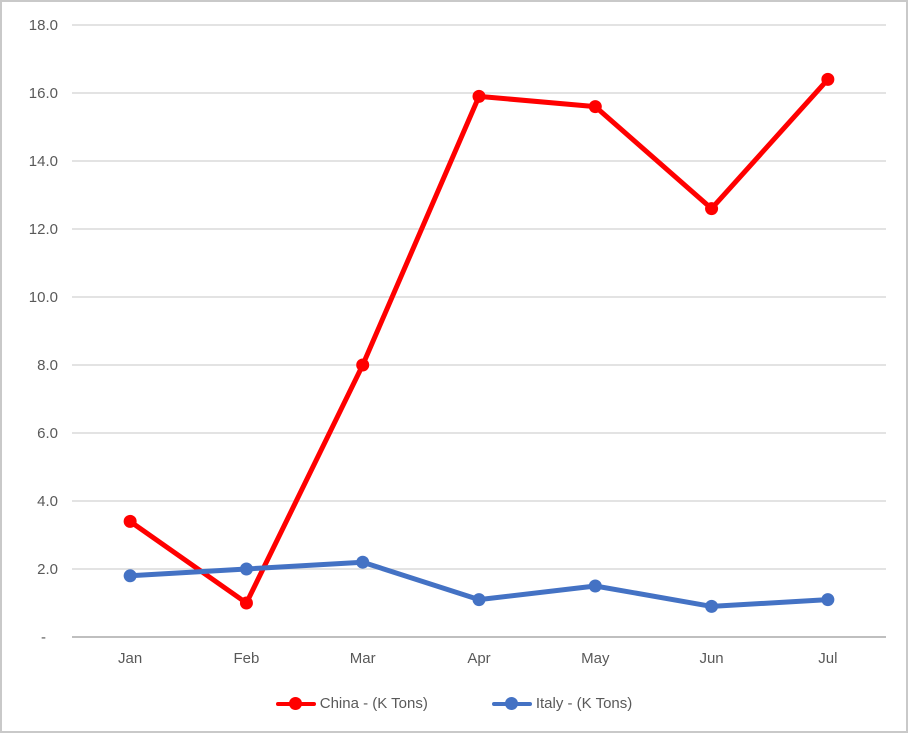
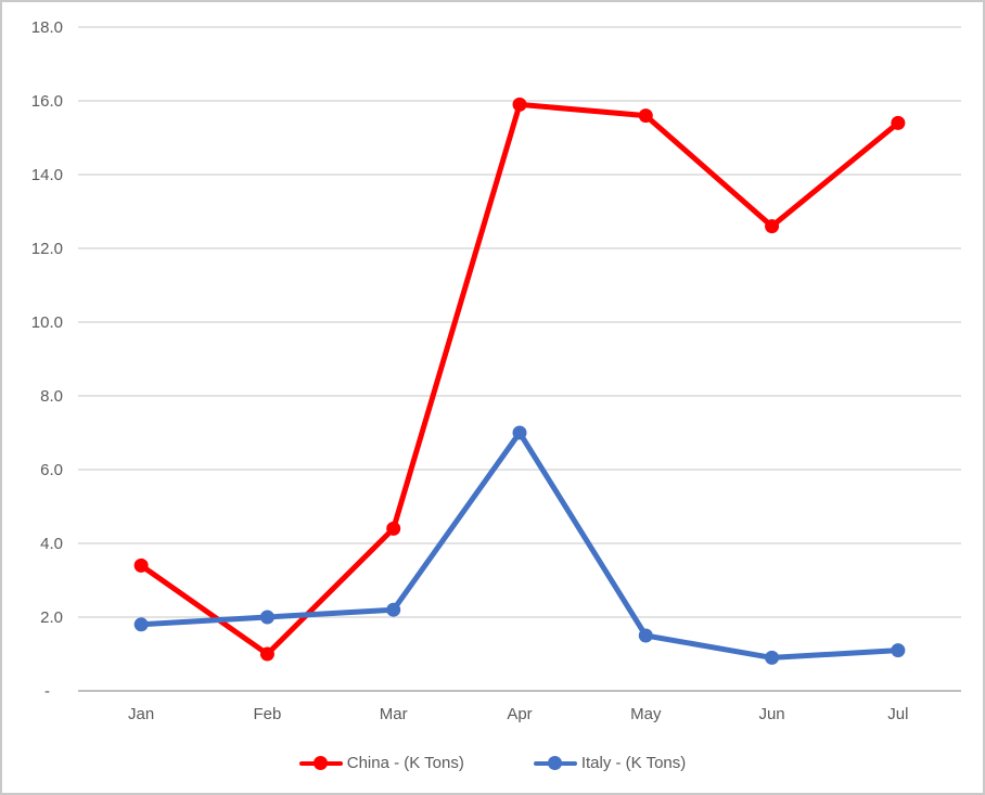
China - (K Tons)/Mar: 8.0 -> 4.4
Italy - (K Tons)/Apr: 1.1 -> 7.0
China - (K Tons)/Jul: 16.4 -> 15.4
